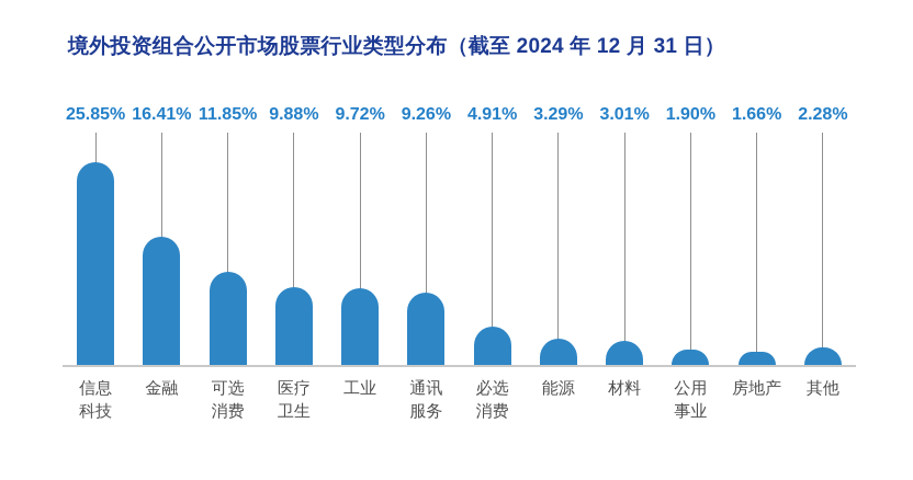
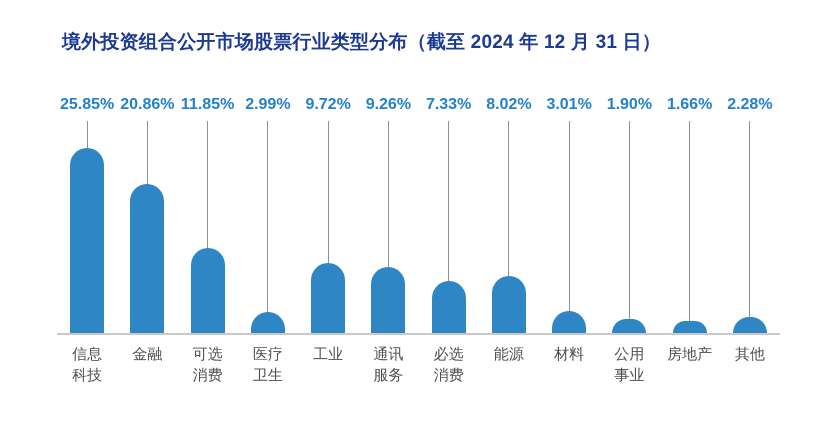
金融: 16.41% -> 20.86%
医疗卫生: 9.88% -> 2.99%
必选消费: 4.91% -> 7.33%
能源: 3.29% -> 8.02%
